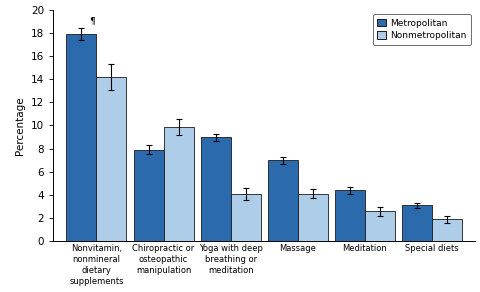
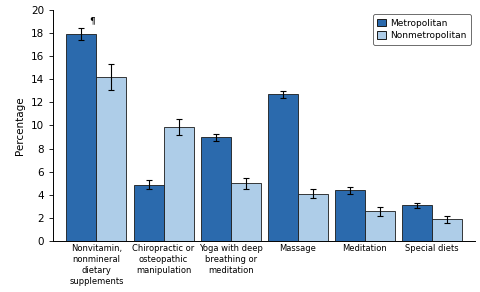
Metropolitan/Chiropractic or osteopathic manipulation: 7.9 -> 4.9
Nonmetropolitan/Yoga with deep breathing or meditation: 4.1 -> 5.0
Metropolitan/Massage: 7.0 -> 12.7
